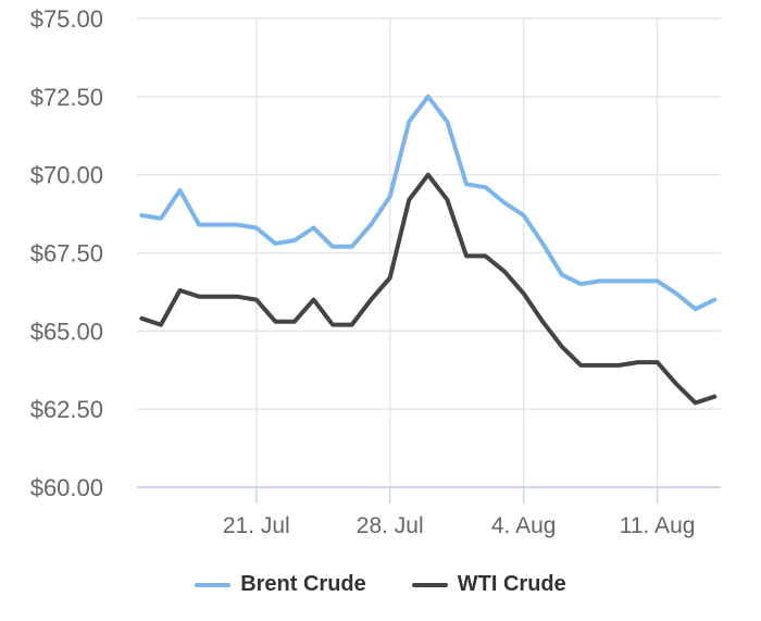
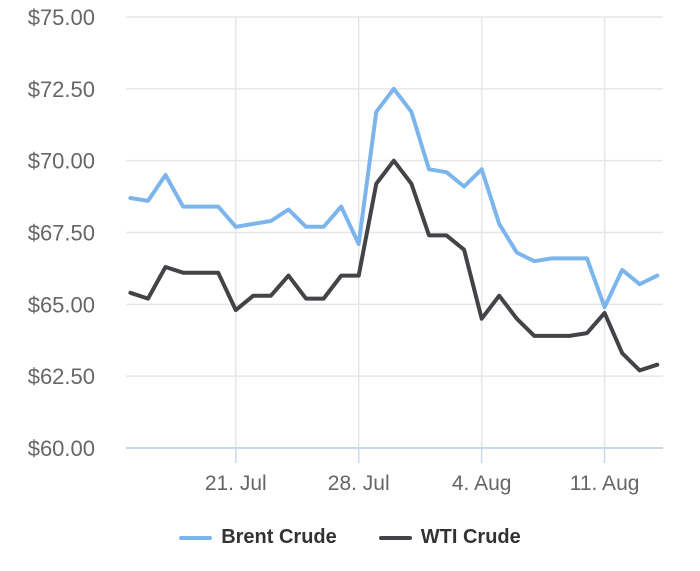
Brent Crude/21. Jul: $68.3 -> $67.7
WTI Crude/21. Jul: $66.0 -> $64.8
Brent Crude/28. Jul: $69.3 -> $67.1
WTI Crude/28. Jul: $66.7 -> $66.0
Brent Crude/4. Aug: $68.7 -> $69.7
WTI Crude/4. Aug: $66.2 -> $64.5
Brent Crude/11. Aug: $66.6 -> $64.9
WTI Crude/11. Aug: $64.0 -> $64.7
